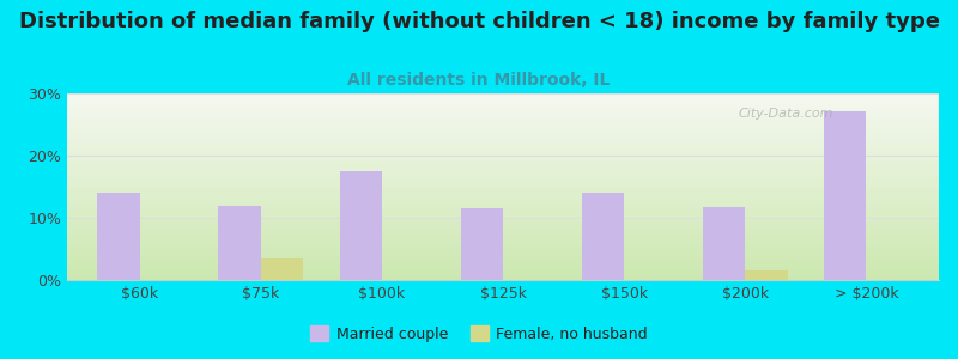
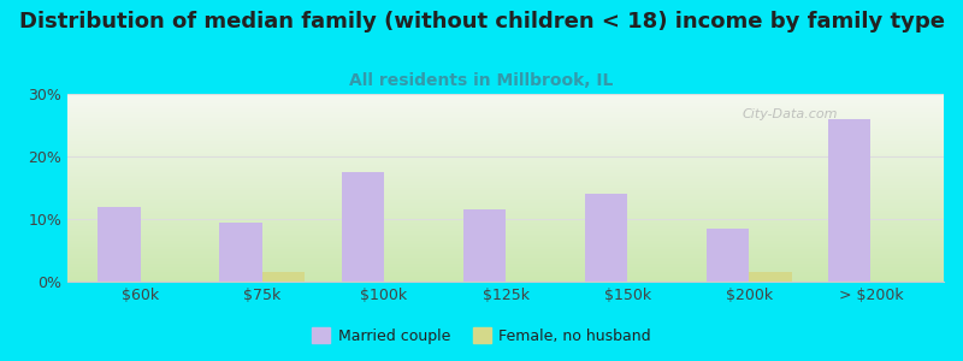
Married couple/$60k: 14.0% -> 12.0%
Married couple/$75k: 12.0% -> 9.5%
Female, no husband/$75k: 3.4% -> 1.5%
Married couple/$200k: 11.8% -> 8.5%
Married couple/> $200k: 27.2% -> 26.0%
